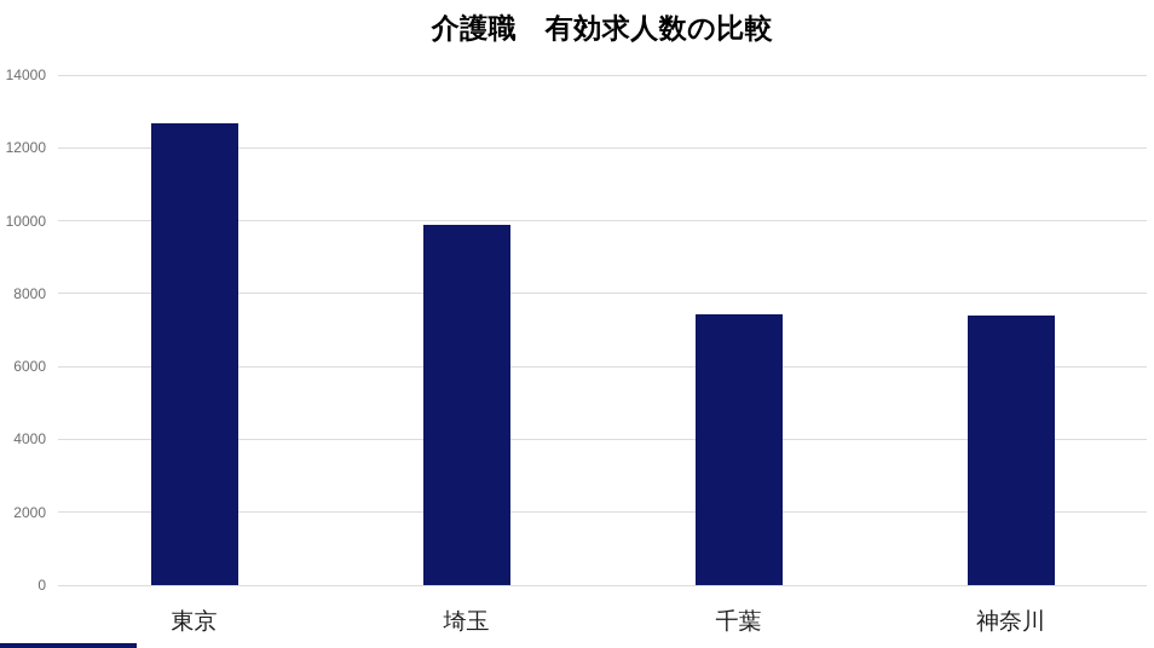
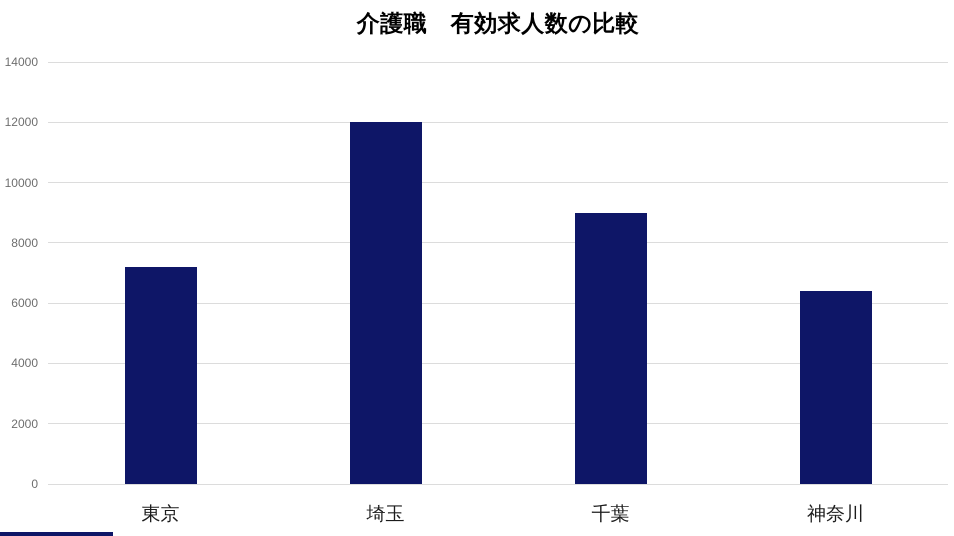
東京: 12700 -> 7200
埼玉: 9900 -> 12000
千葉: 7400 -> 9000
神奈川: 7400 -> 6400
